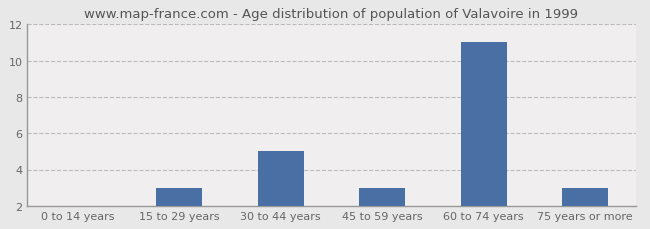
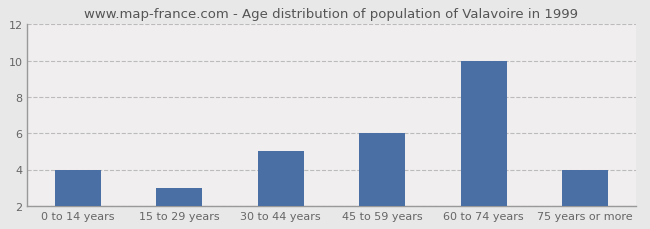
0 to 14 years: 2 -> 4
45 to 59 years: 3 -> 6
60 to 74 years: 11 -> 10
75 years or more: 3 -> 4
